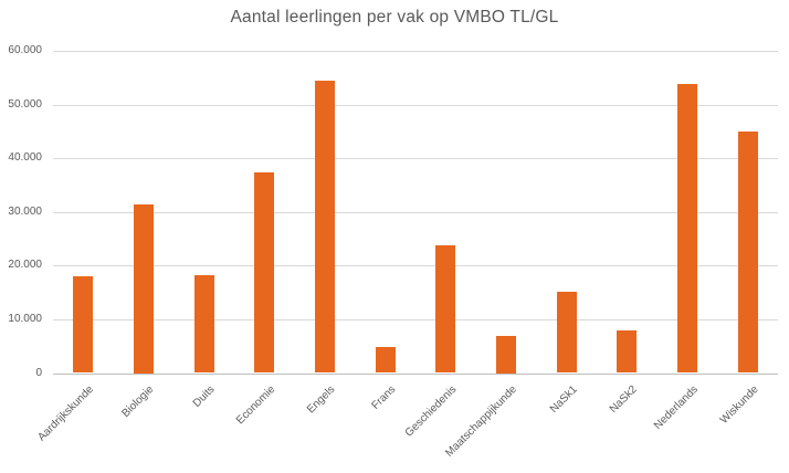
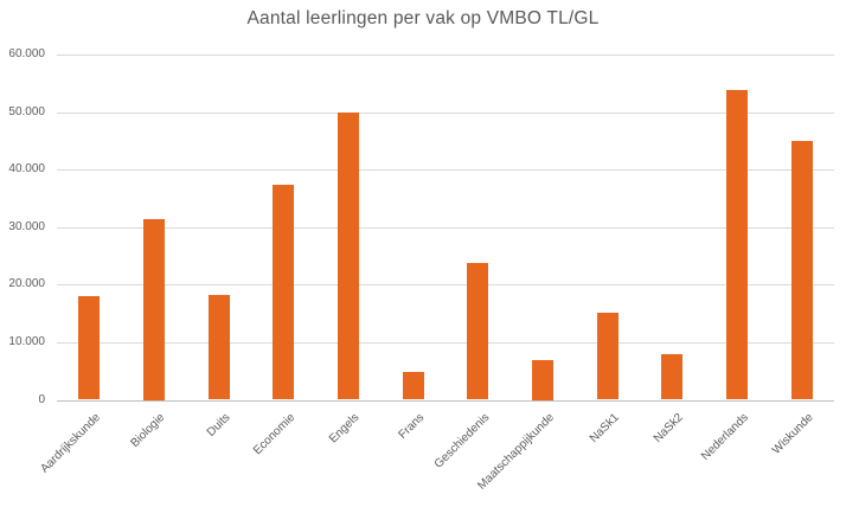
Engels: 54000 -> 50000
